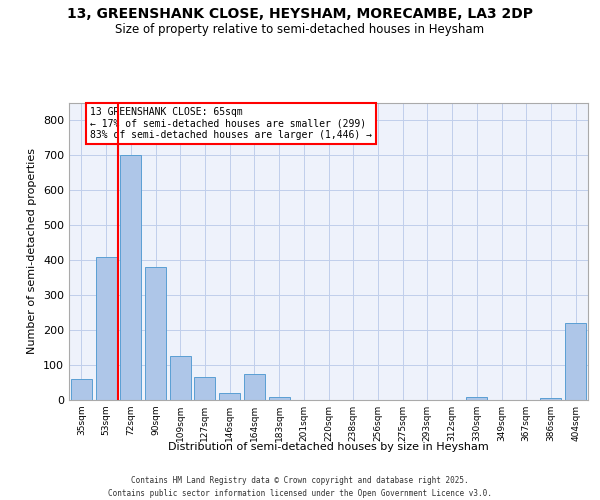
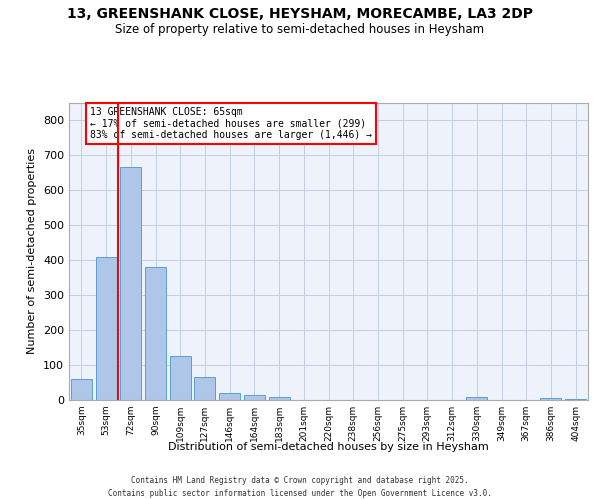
72sqm: 700 -> 665
164sqm: 75 -> 15
404sqm: 220 -> 3
